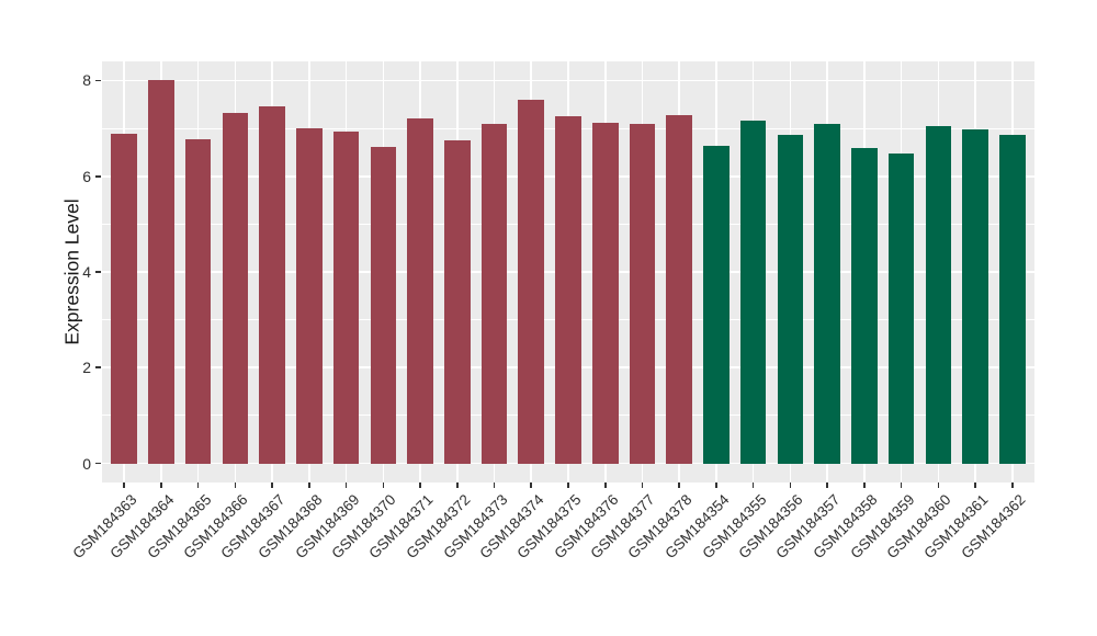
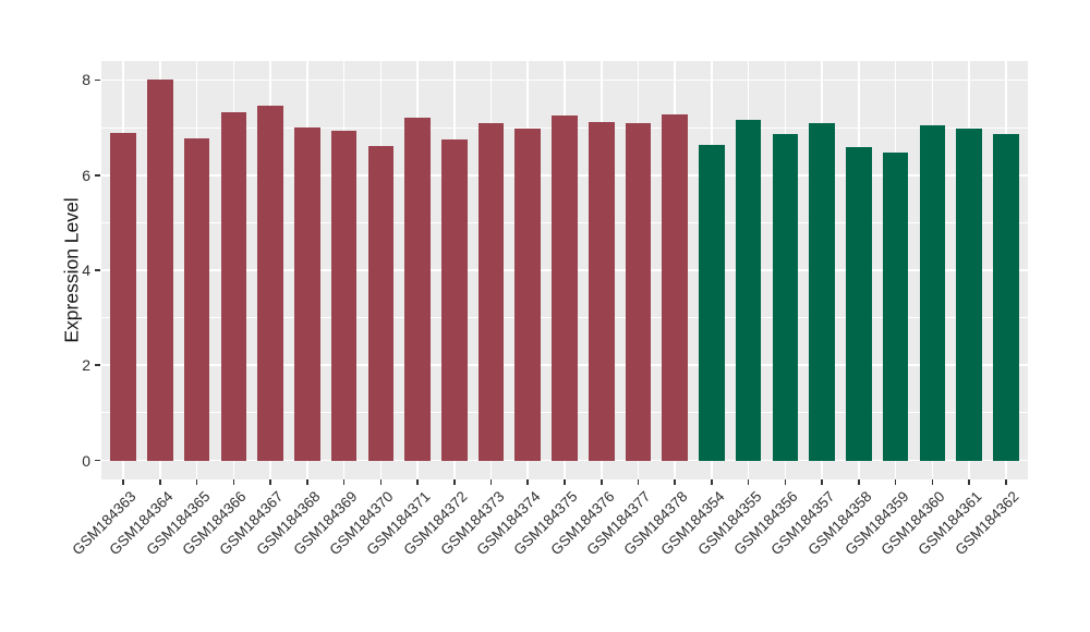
GSM184374: 7.6 -> 7.0
